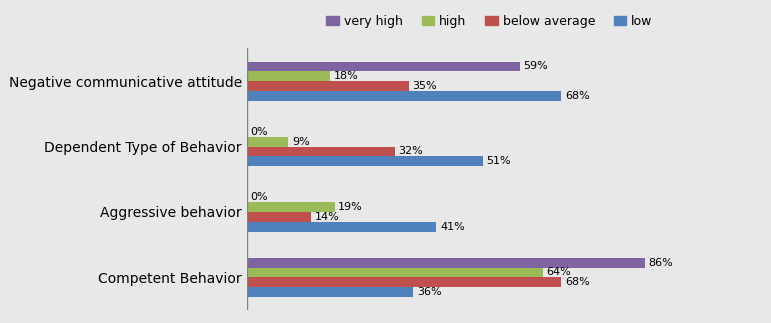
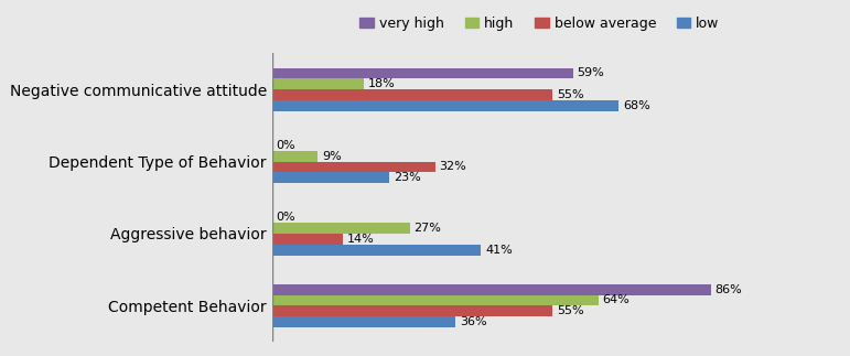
below average/Negative communicative attitude: 35% -> 55%
low/Dependent Type of Behavior: 51% -> 23%
high/Aggressive behavior: 19% -> 27%
below average/Competent Behavior: 68% -> 55%
